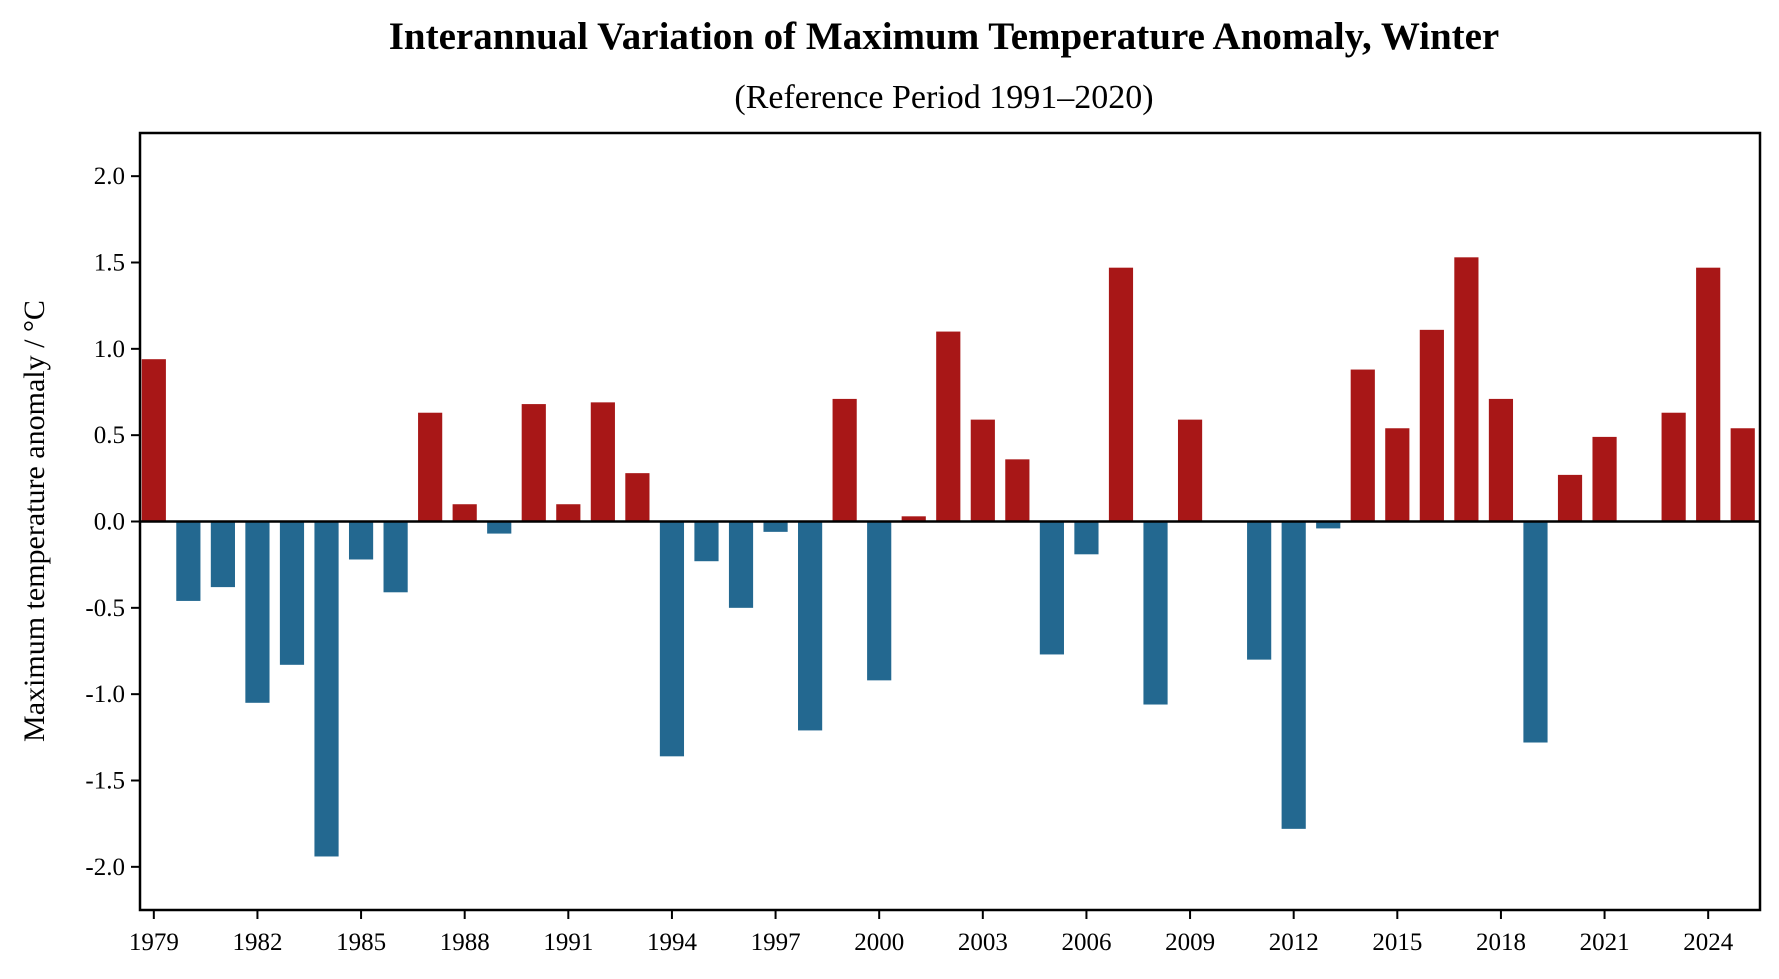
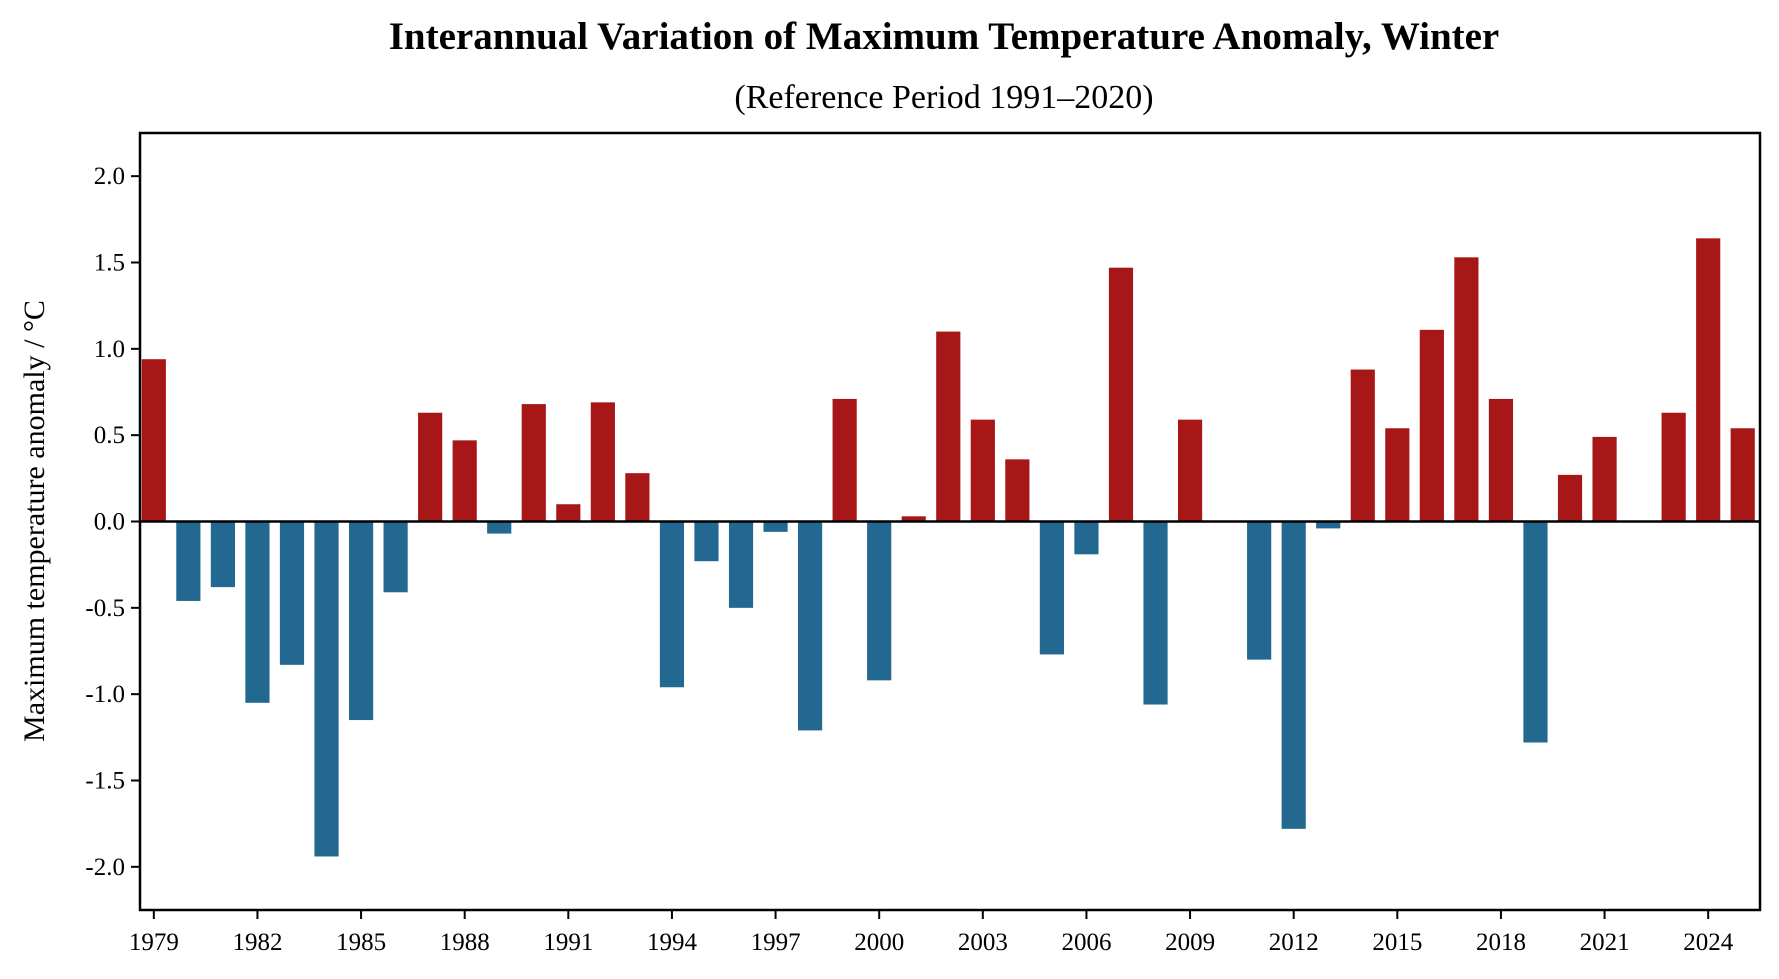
1985: -0.22 -> -1.15
1988: 0.10 -> 0.47
1994: -1.36 -> -0.96
2024: 1.47 -> 1.64
